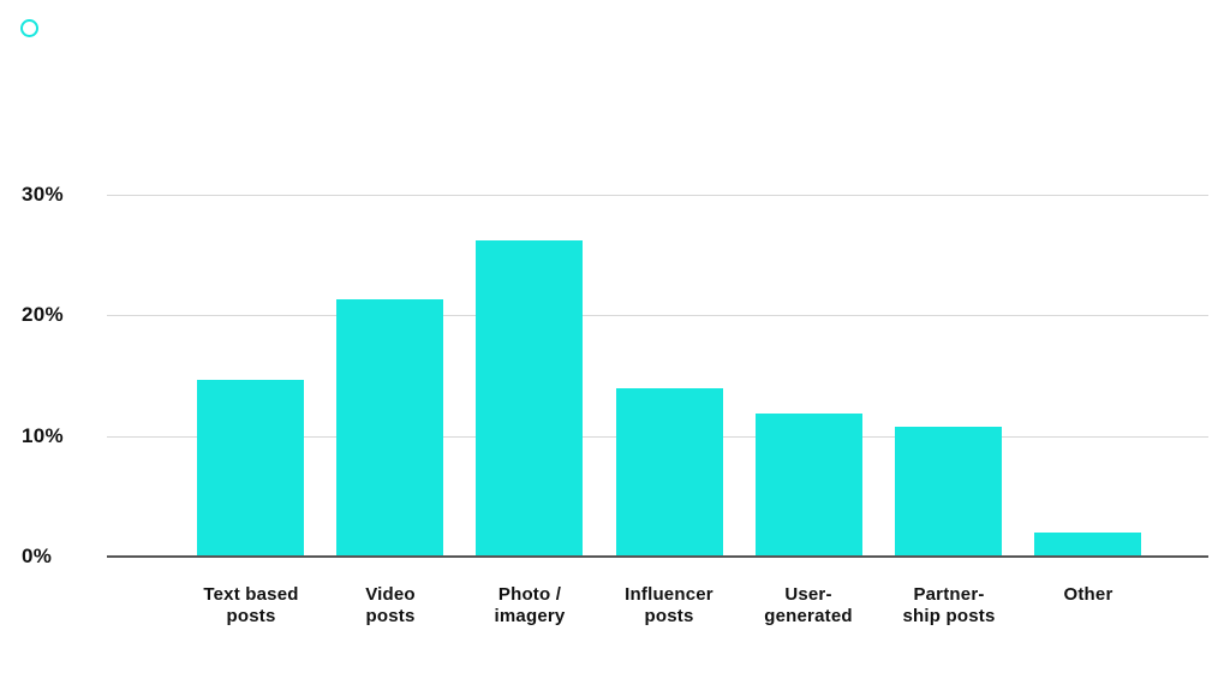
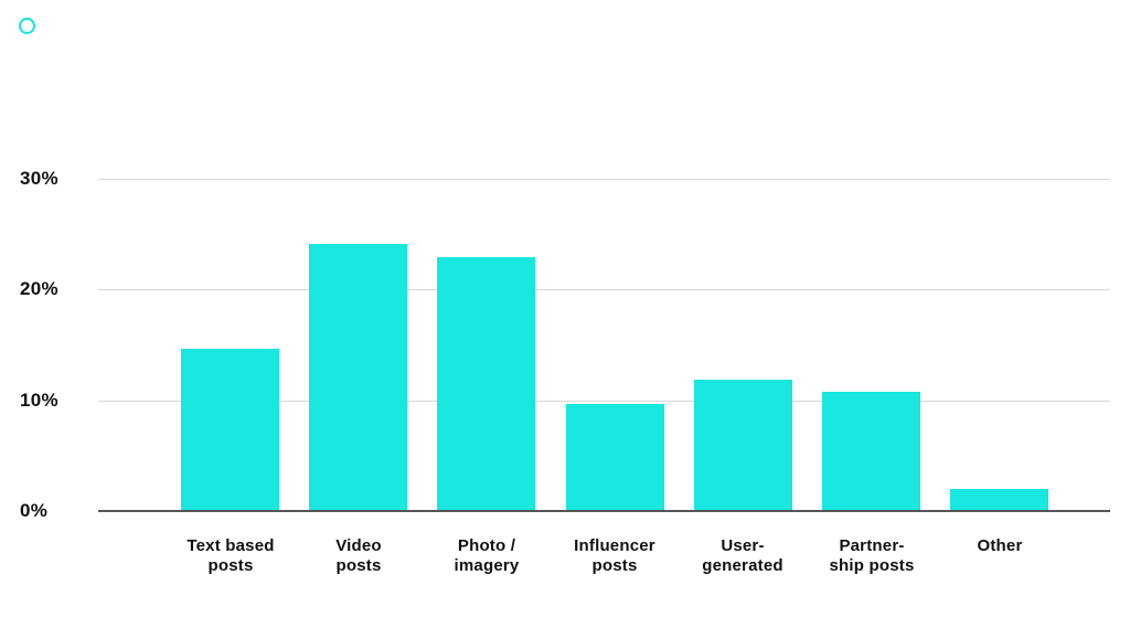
Video posts: 21.3% -> 24.1%
Photo / imagery: 26.2% -> 22.9%
Influencer posts: 13.9% -> 9.7%
